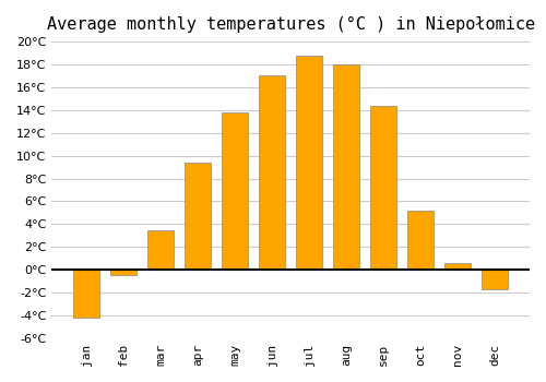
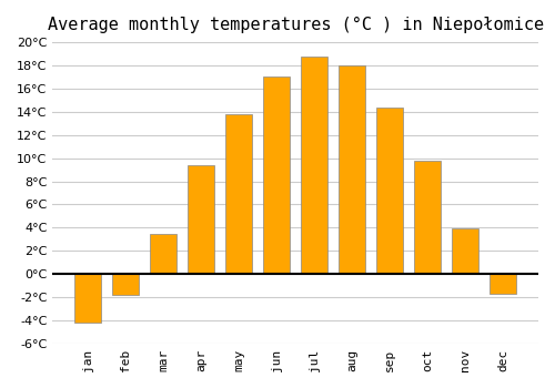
feb: -0.5°C -> -1.8°C
oct: 5.2°C -> 9.8°C
nov: 0.6°C -> 3.9°C
